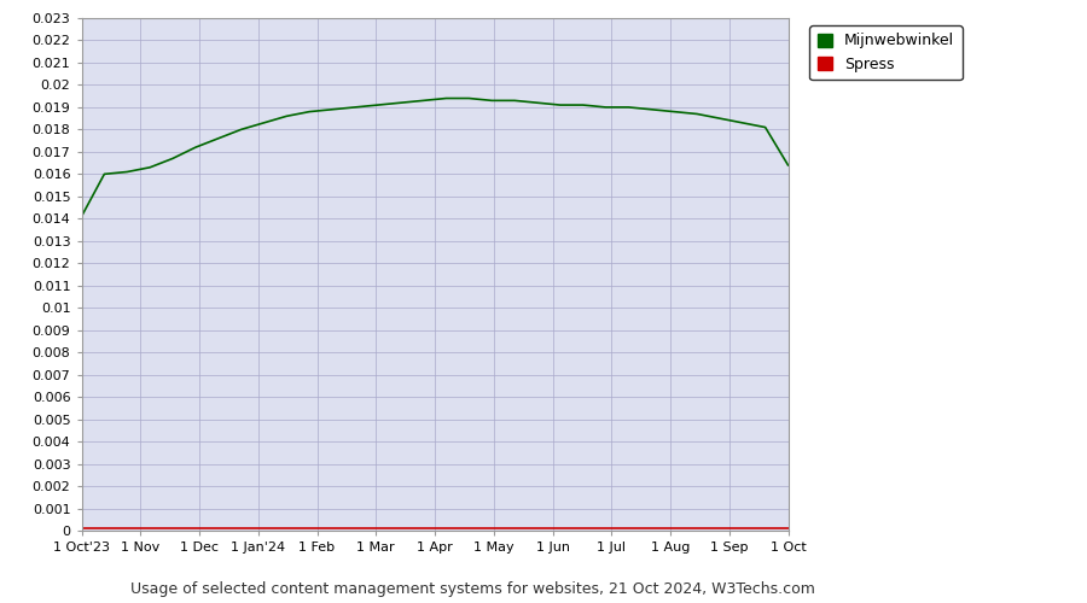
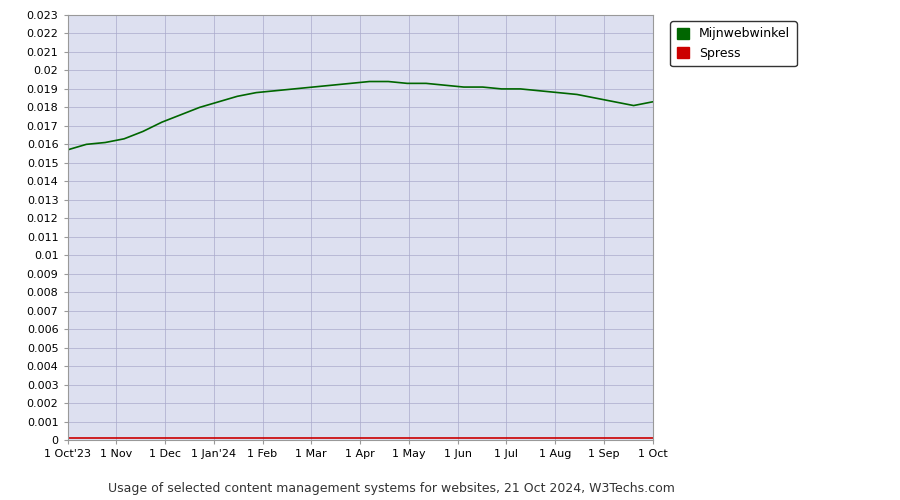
Mijnwebwinkel/1 Oct'23: 0.0141 -> 0.0157
Mijnwebwinkel/1 Oct: 0.0164 -> 0.0183
